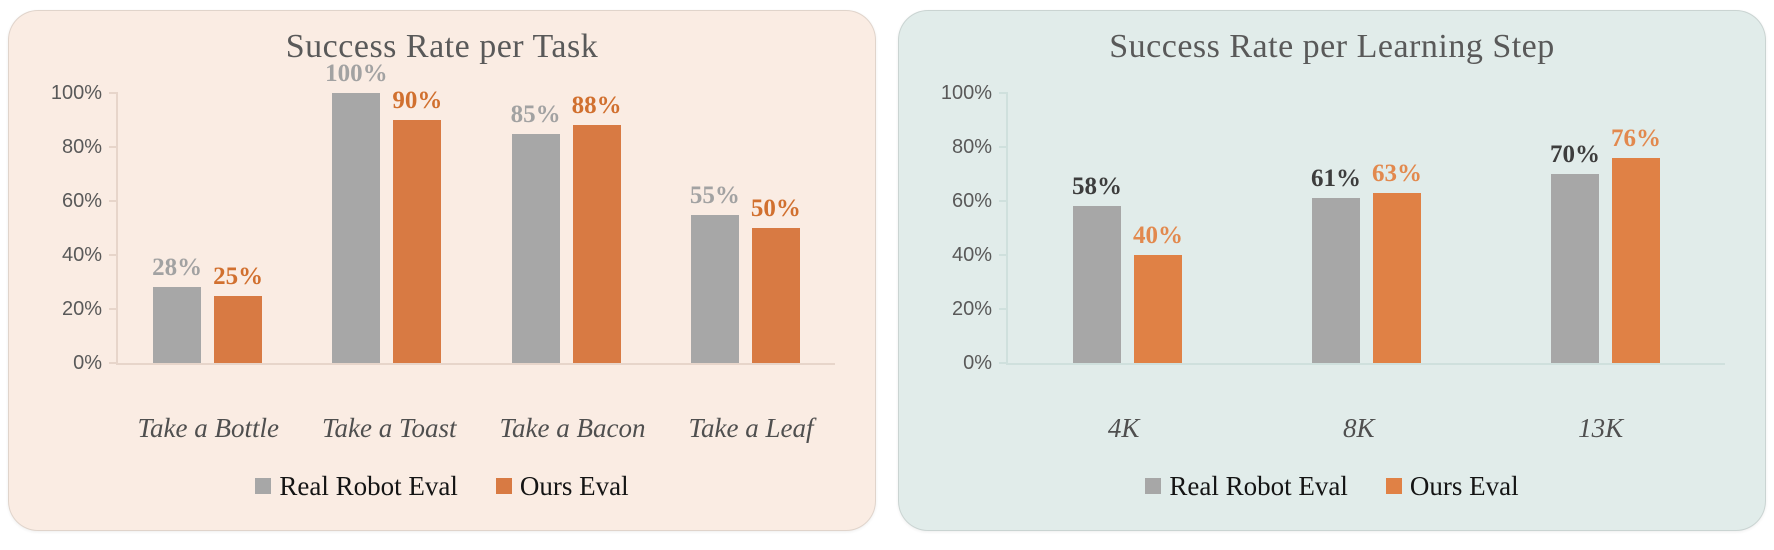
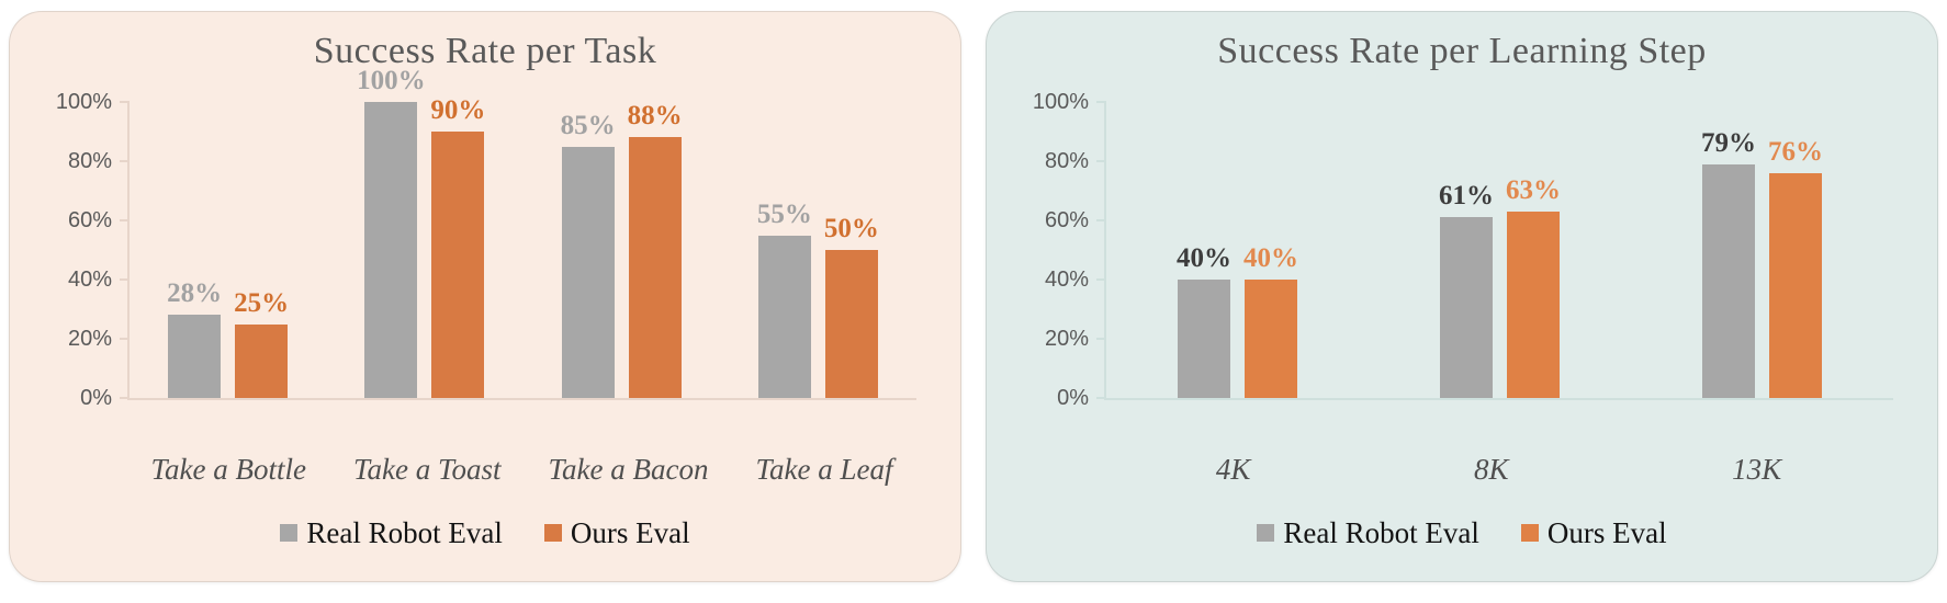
Success Rate per Learning Step/Real Robot Eval/4K: 58% -> 40%
Success Rate per Learning Step/Real Robot Eval/13K: 70% -> 79%
